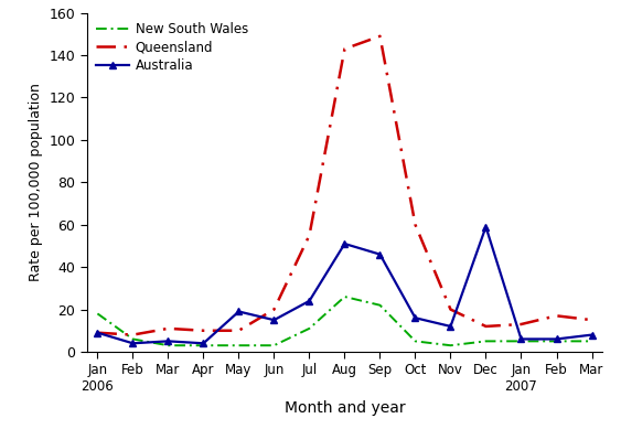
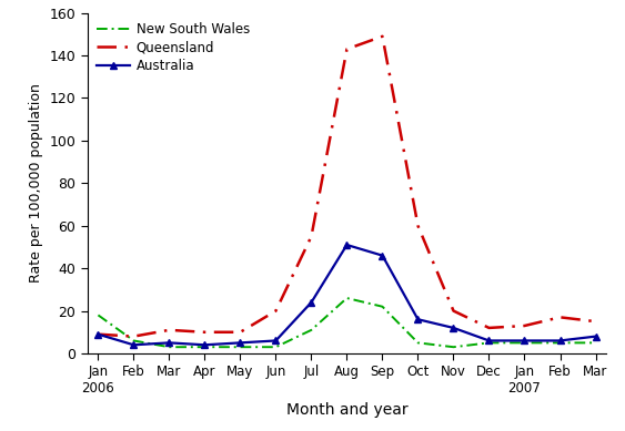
Australia/May: 19 -> 5
Australia/Jun: 15 -> 6
Australia/Dec: 59 -> 6
